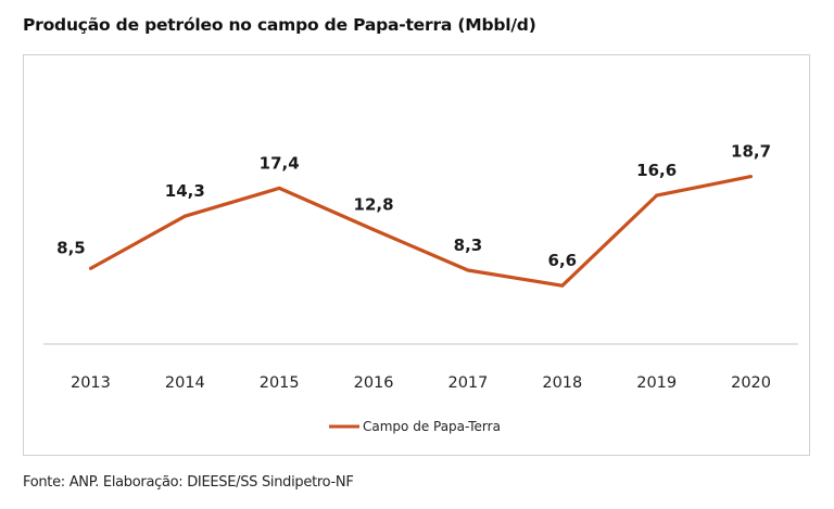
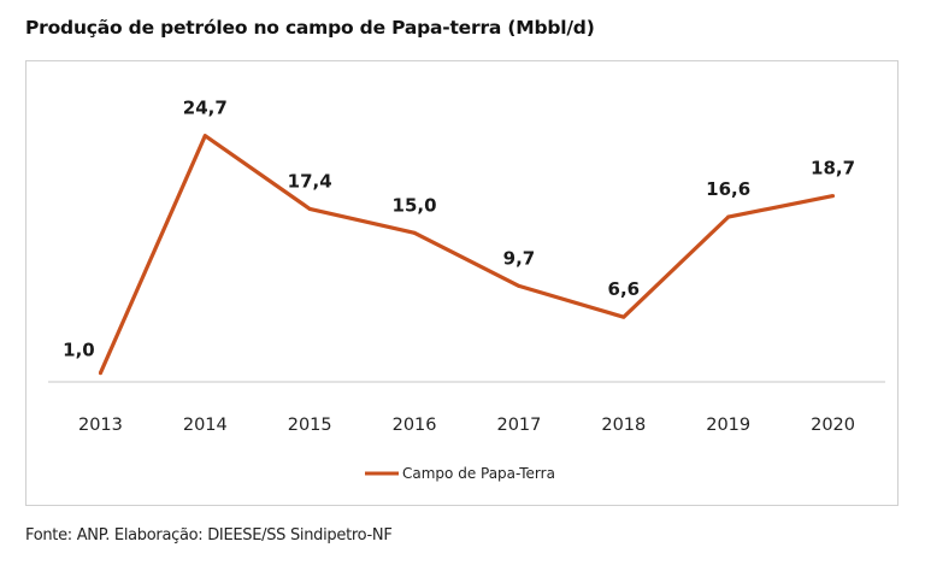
2013: 8,5 -> 1,0
2014: 14,3 -> 24,7
2016: 12,8 -> 15,0
2017: 8,3 -> 9,7
